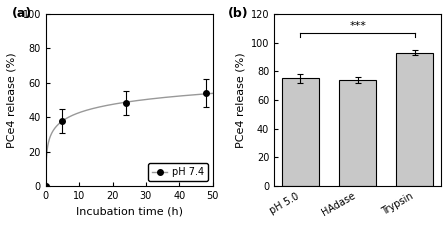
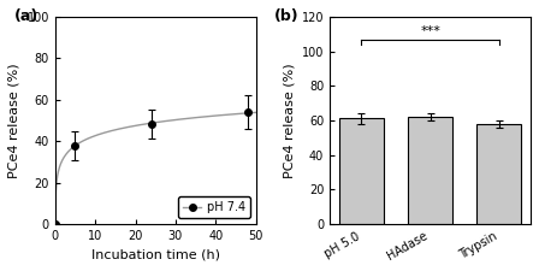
pH 5.0: 75 -> 61
HAdase: 74 -> 62
Trypsin: 93 -> 58
